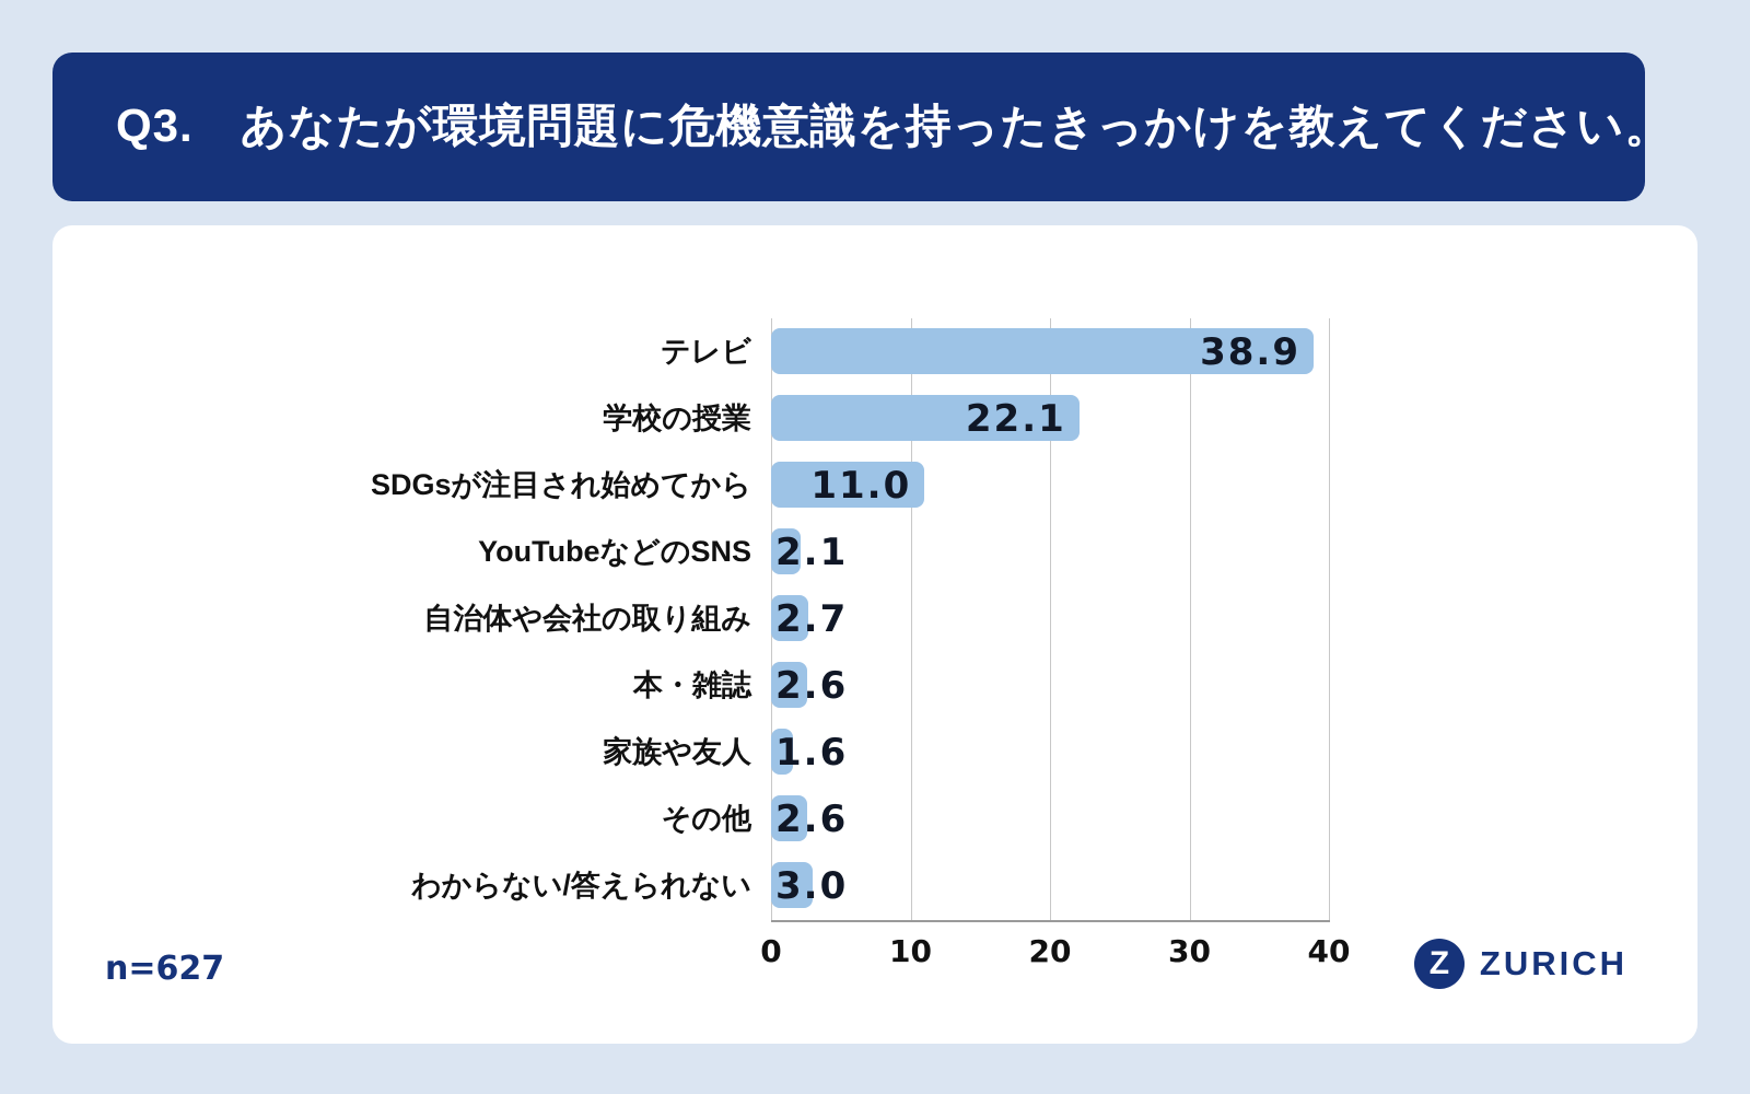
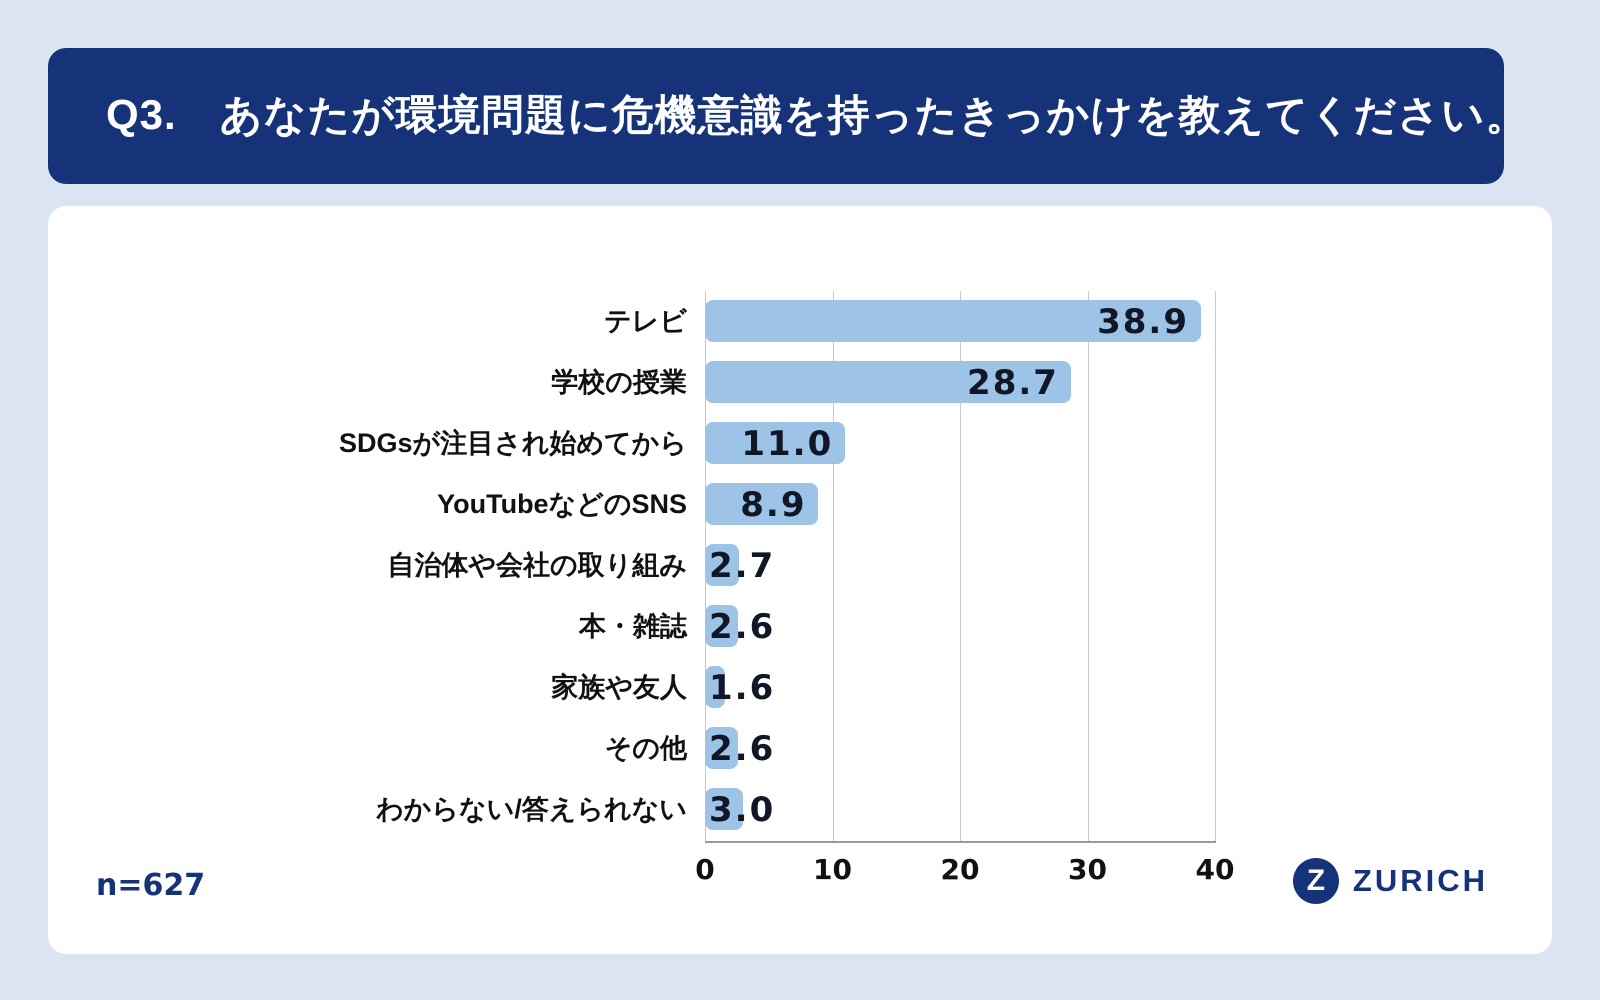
学校の授業: 22.1 -> 28.7
YouTubeなどのSNS: 2.1 -> 8.9
